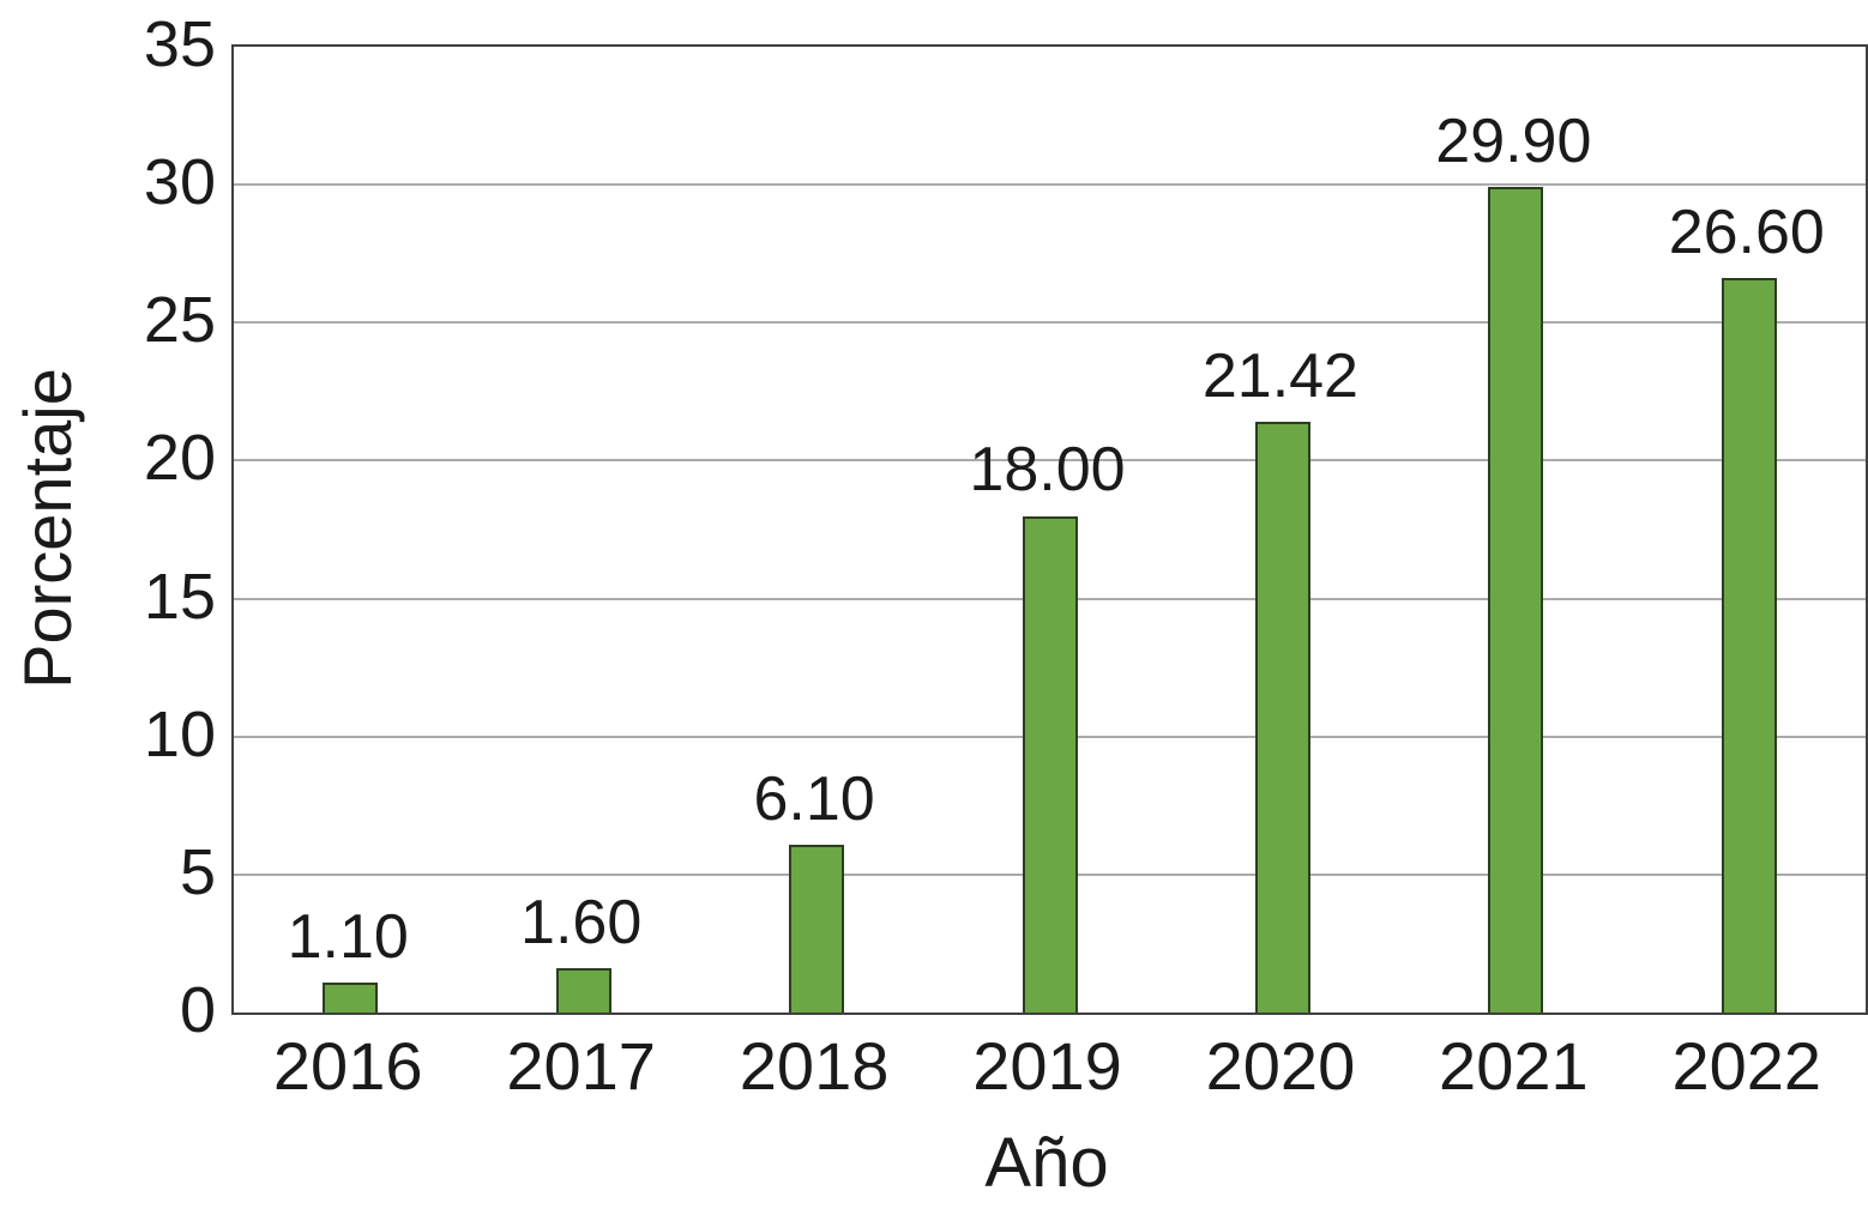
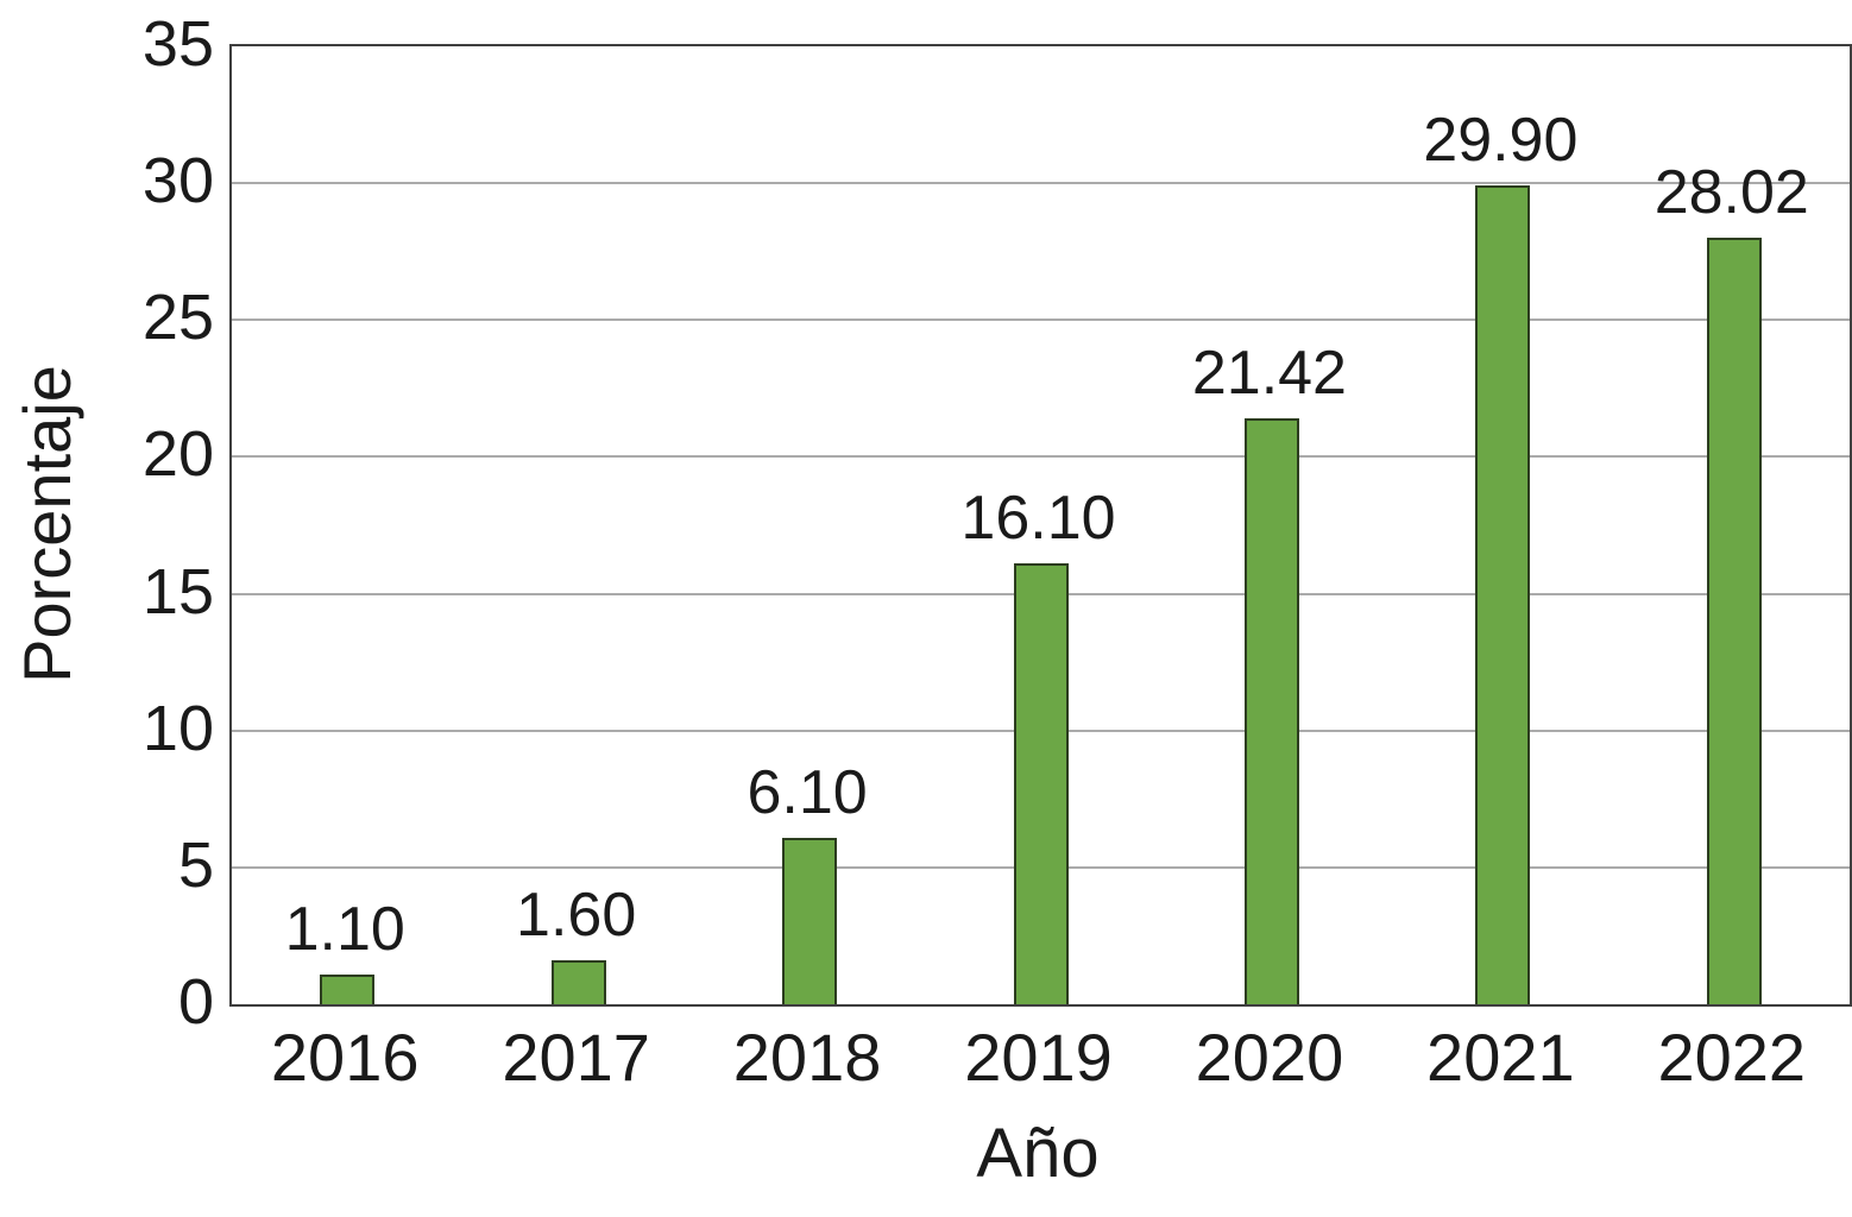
2019: 18.00 -> 16.10
2022: 26.60 -> 28.02
